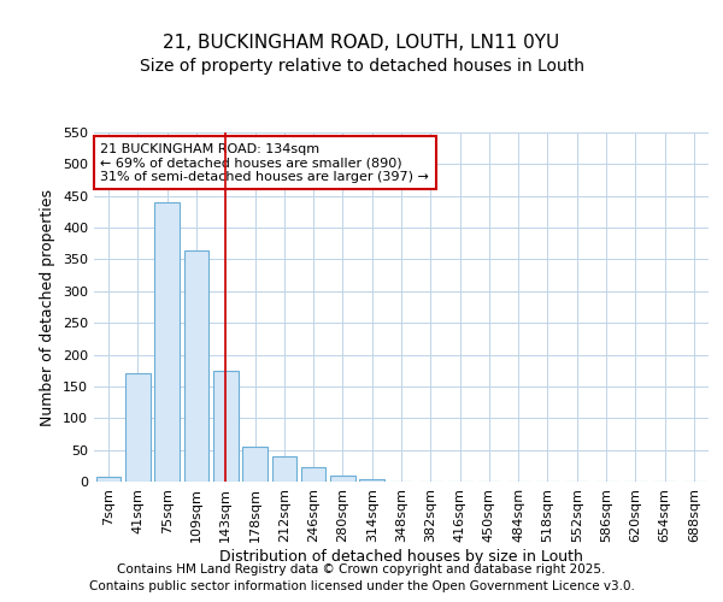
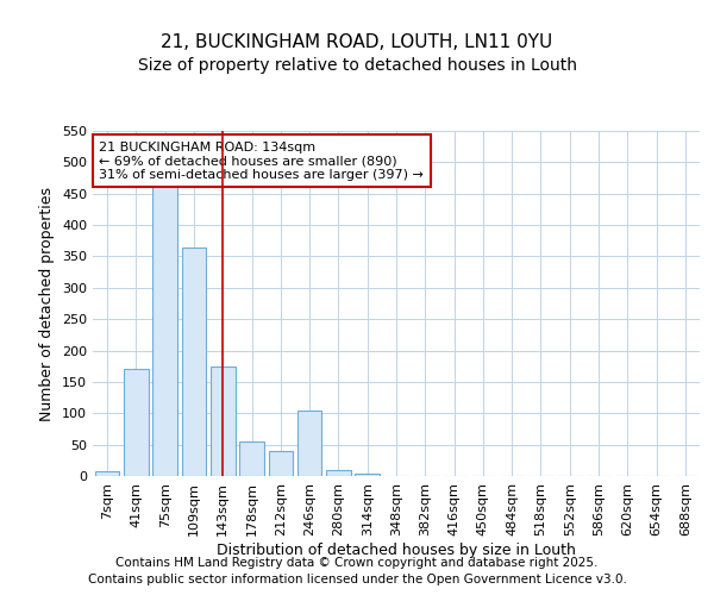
75sqm: 440 -> 462
246sqm: 22 -> 104
